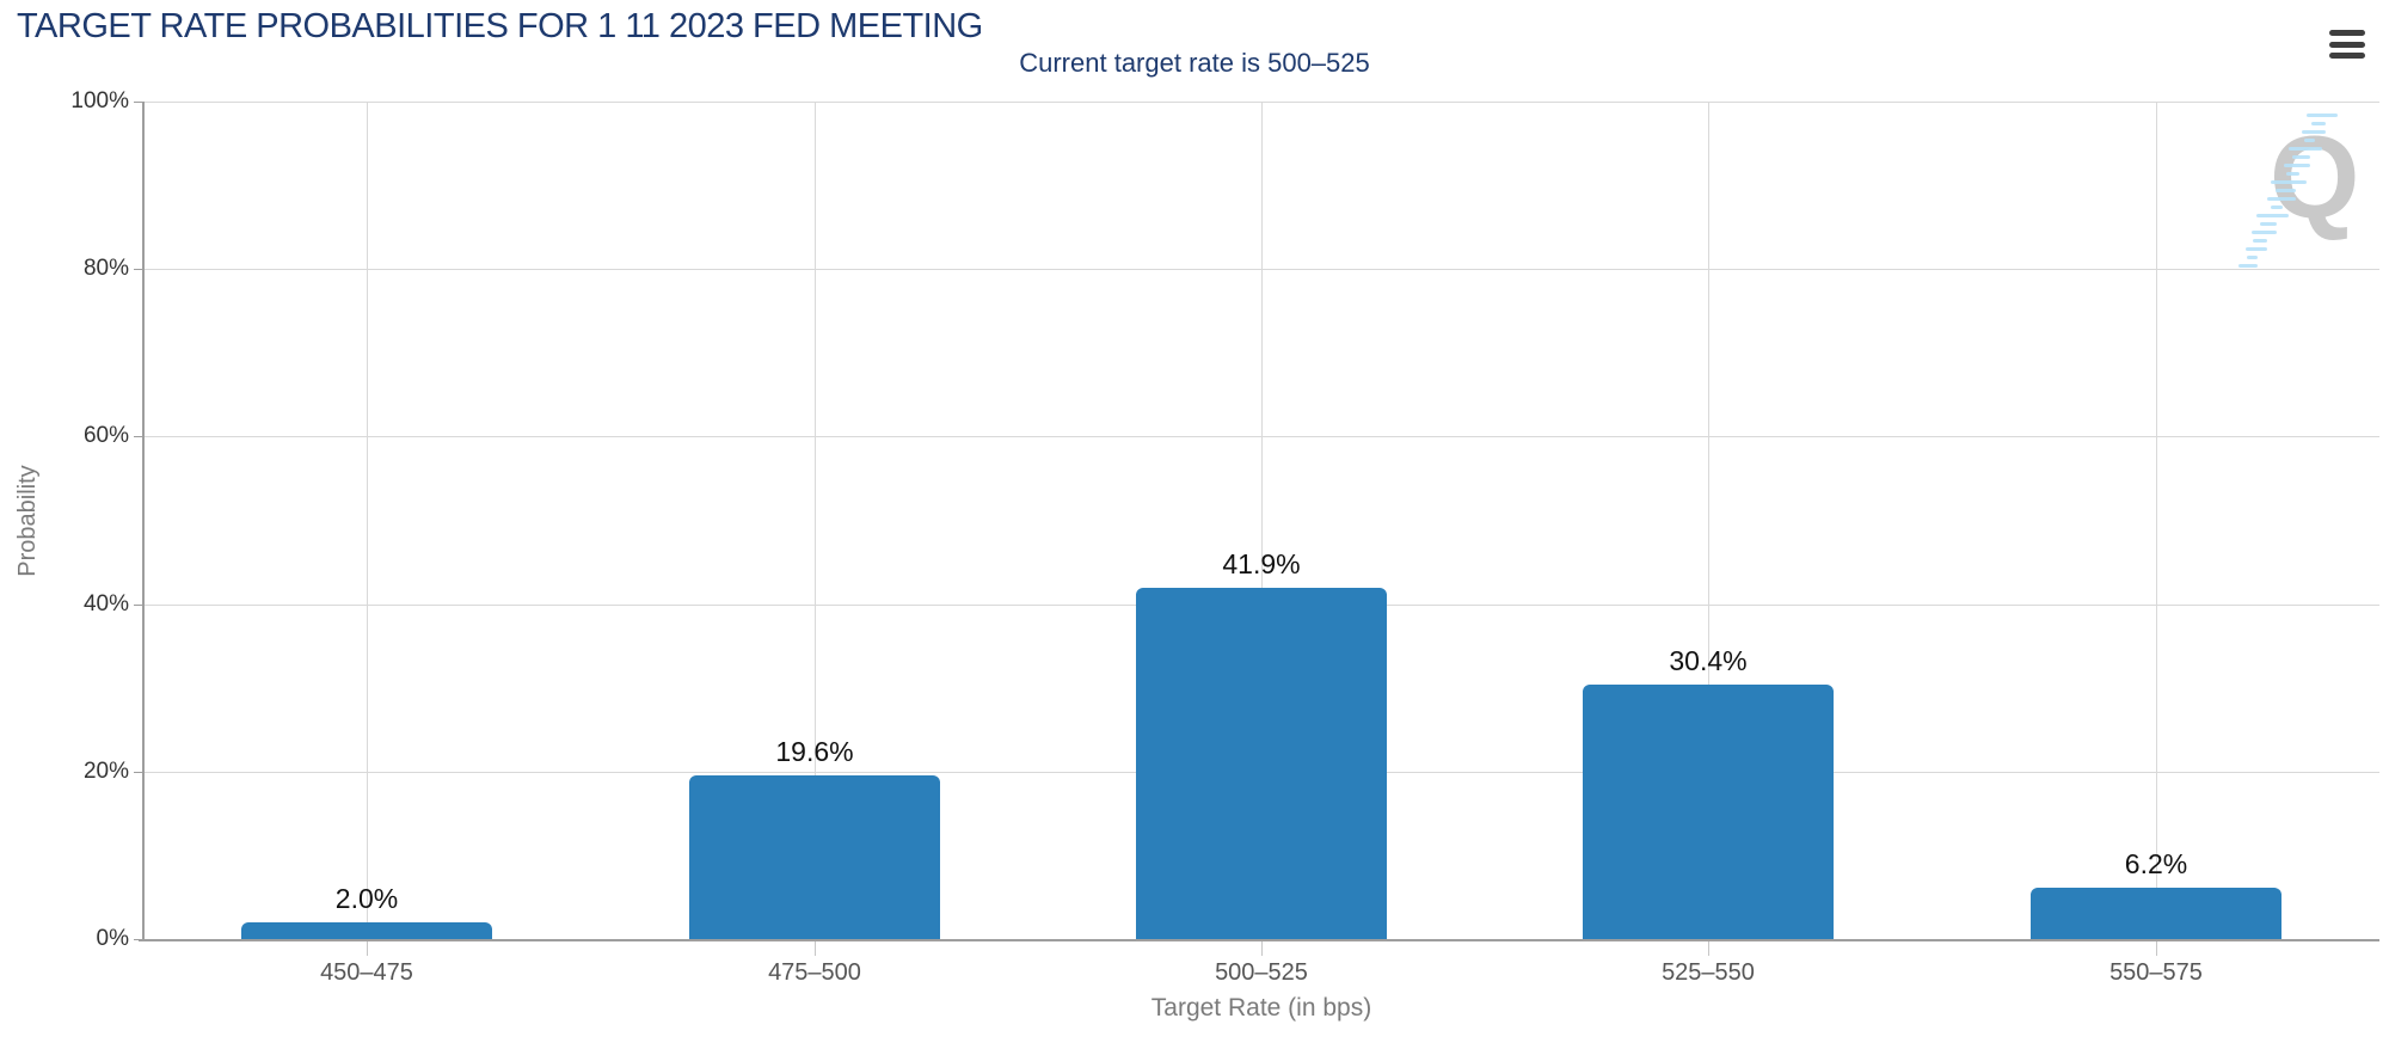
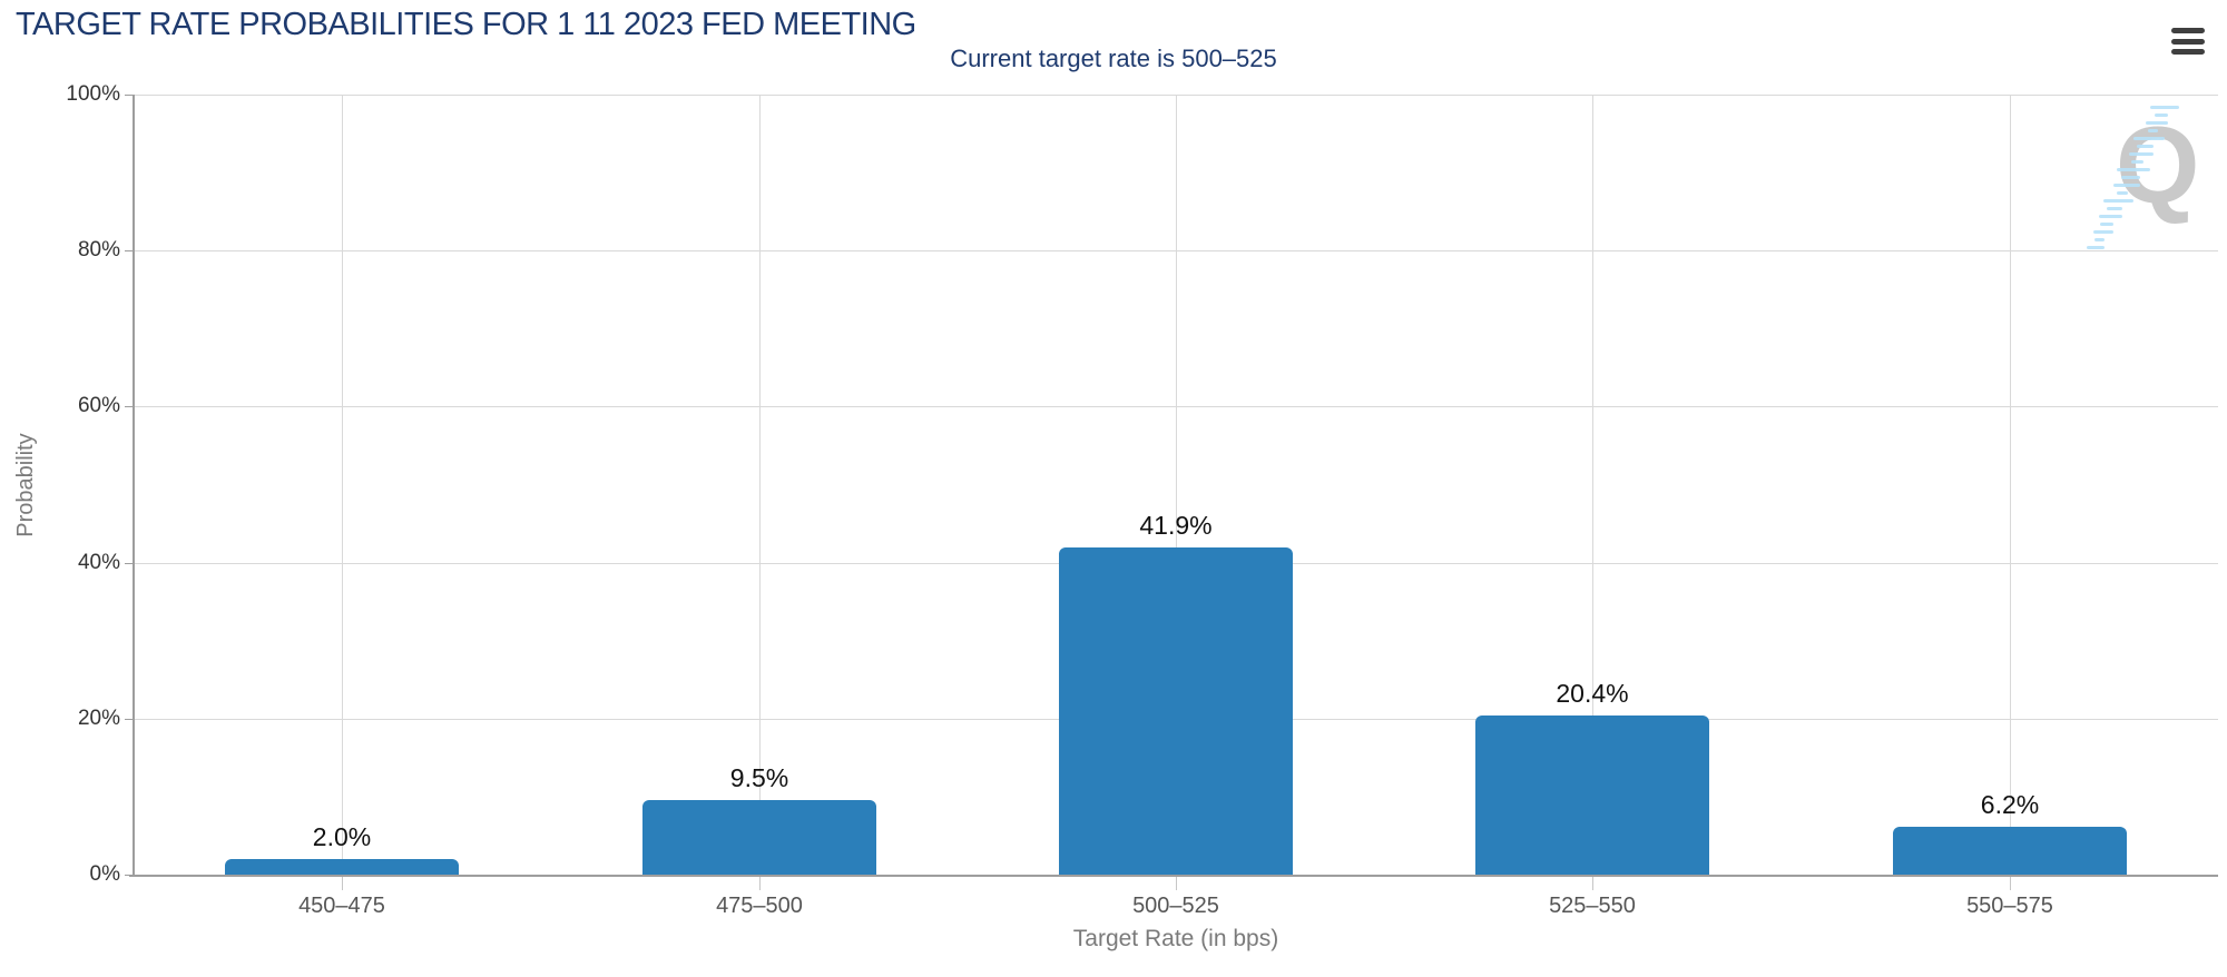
475–500: 19.6% -> 9.5%
525–550: 30.4% -> 20.4%
